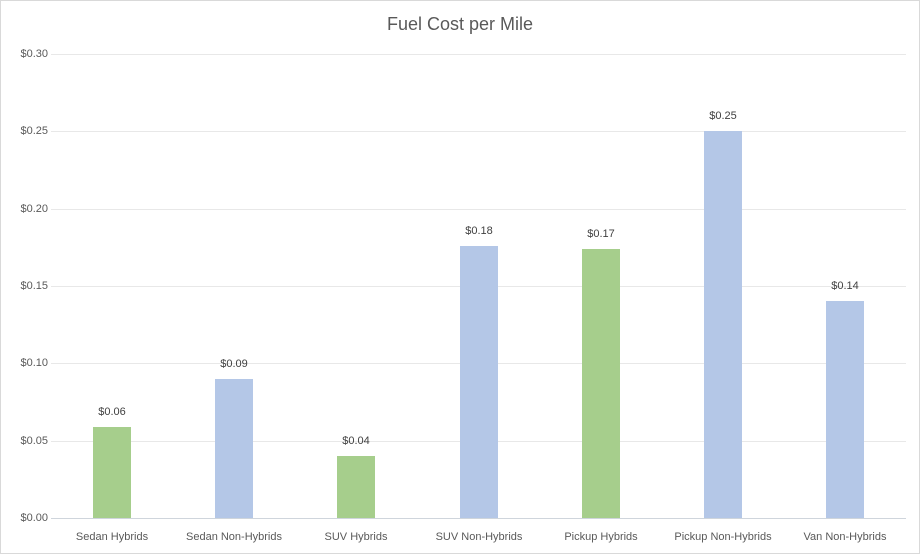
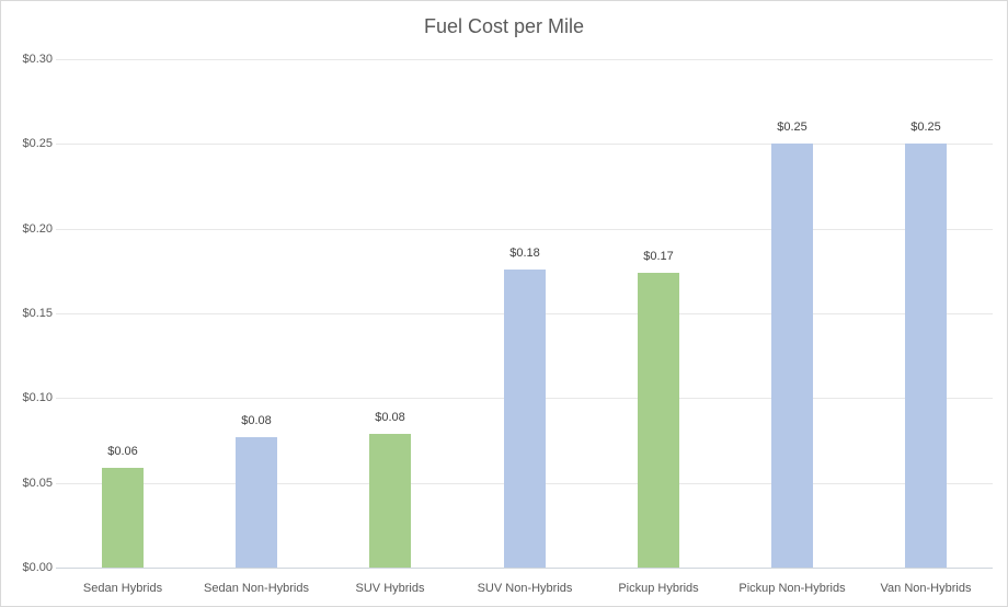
Sedan Non-Hybrids: $0.09 -> $0.08
SUV Hybrids: $0.04 -> $0.08
Van Non-Hybrids: $0.14 -> $0.25
